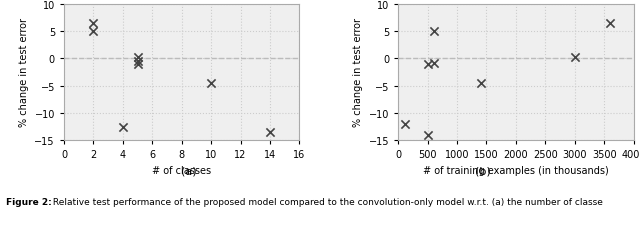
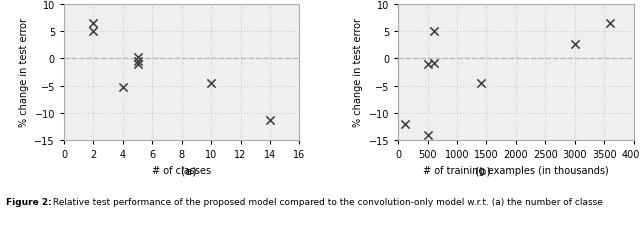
4: -12.5 -> -5.2
14: -13.5 -> -11.2
3000: 0.3 -> 2.6
